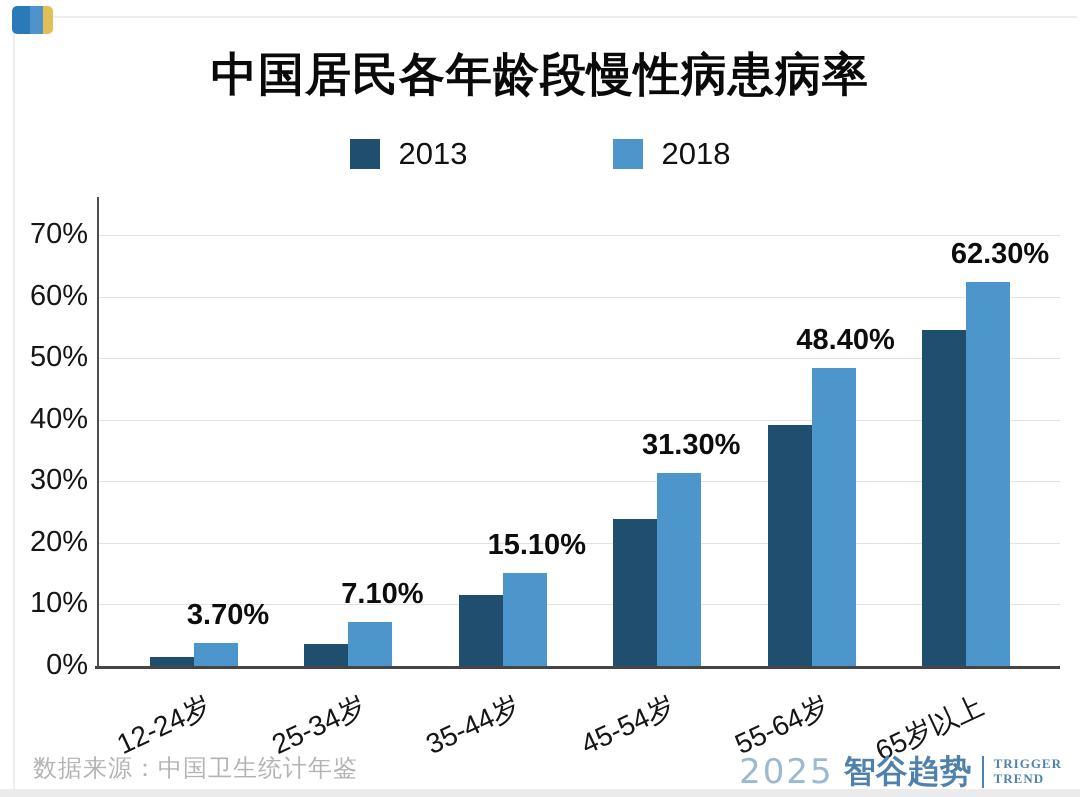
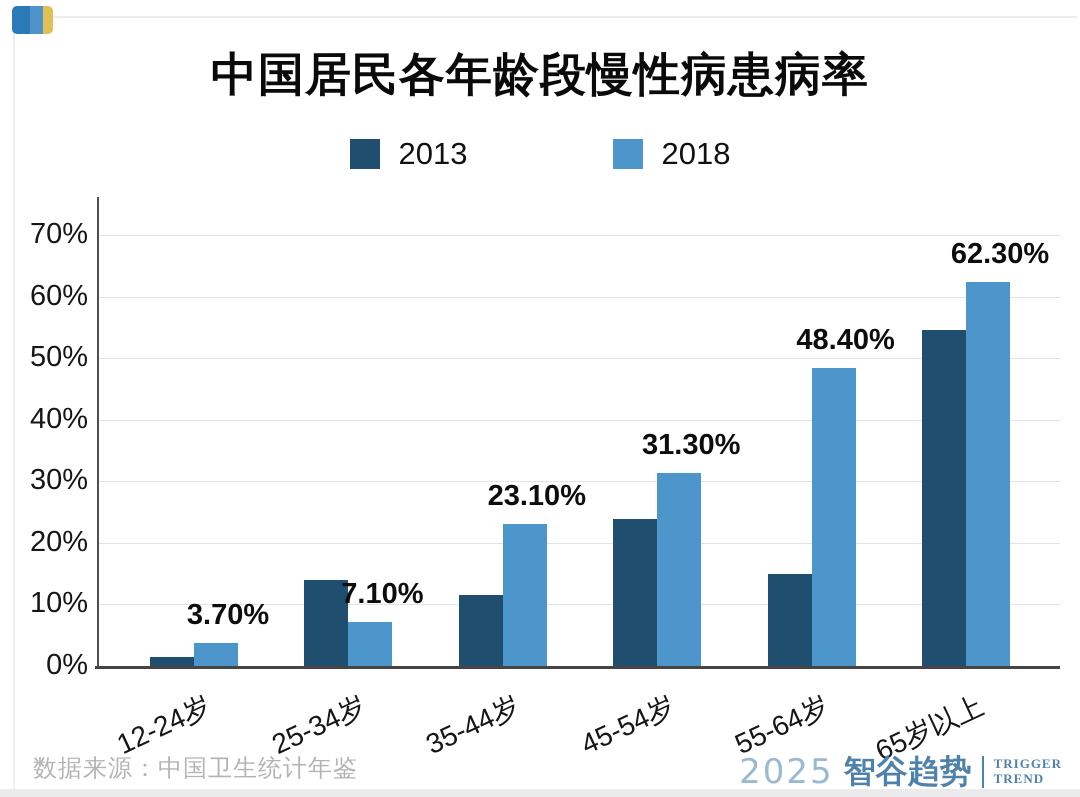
2013/25-34岁: 4% -> 14%
2018/35-44岁: 15.10% -> 23.10%
2013/55-64岁: 39% -> 15%
